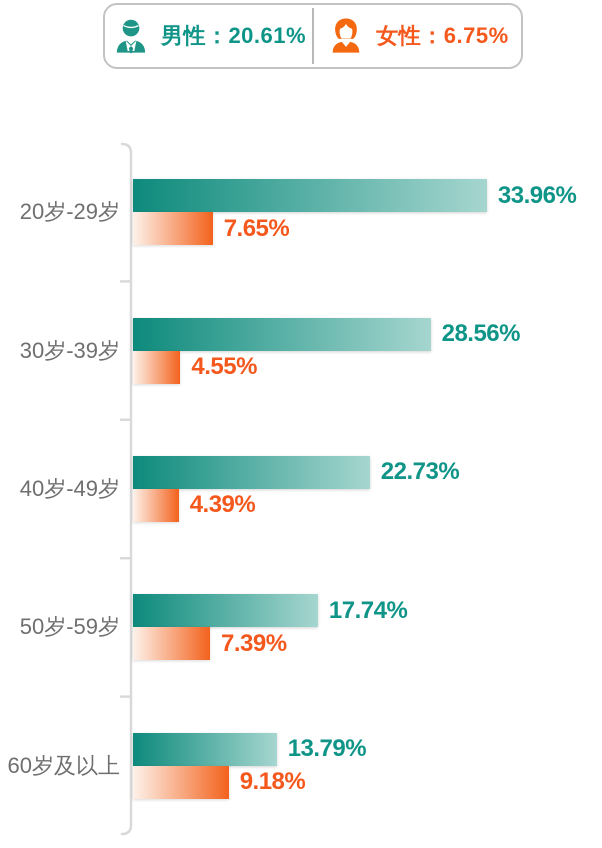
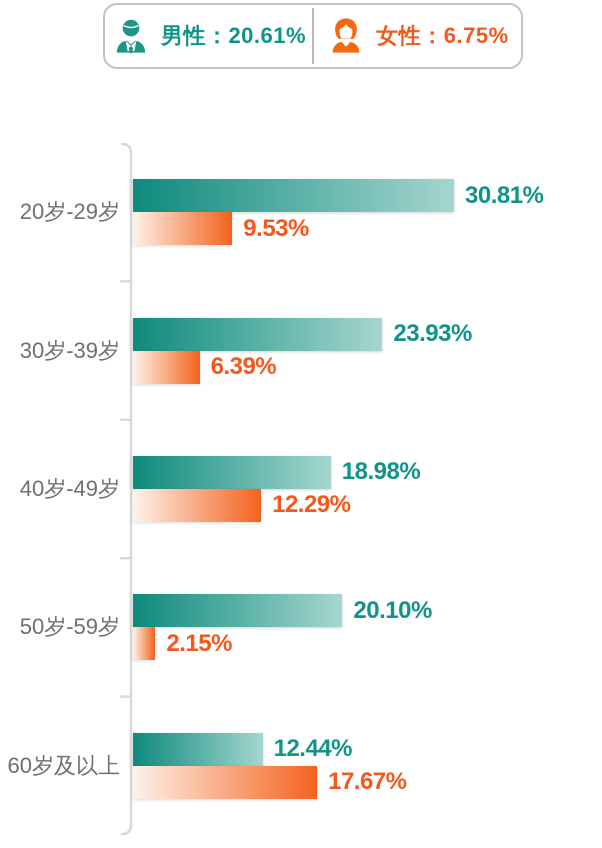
男性/20岁-29岁: 33.96% -> 30.81%
女性/20岁-29岁: 7.65% -> 9.53%
男性/30岁-39岁: 28.56% -> 23.93%
女性/30岁-39岁: 4.55% -> 6.39%
男性/40岁-49岁: 22.73% -> 18.98%
女性/40岁-49岁: 4.39% -> 12.29%
男性/50岁-59岁: 17.74% -> 20.10%
女性/50岁-59岁: 7.39% -> 2.15%
男性/60岁及以上: 13.79% -> 12.44%
女性/60岁及以上: 9.18% -> 17.67%
